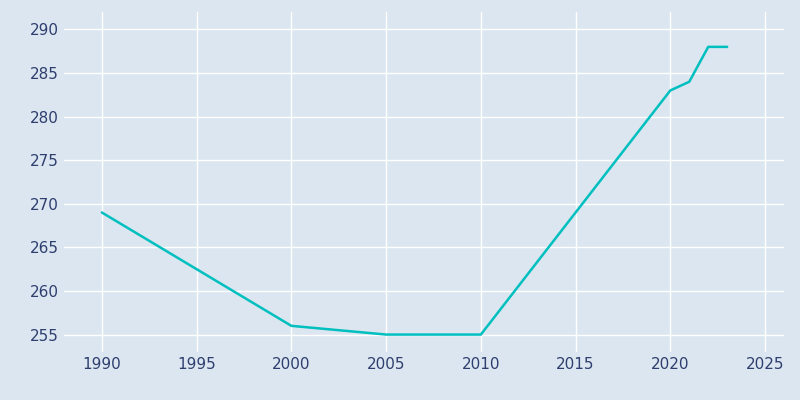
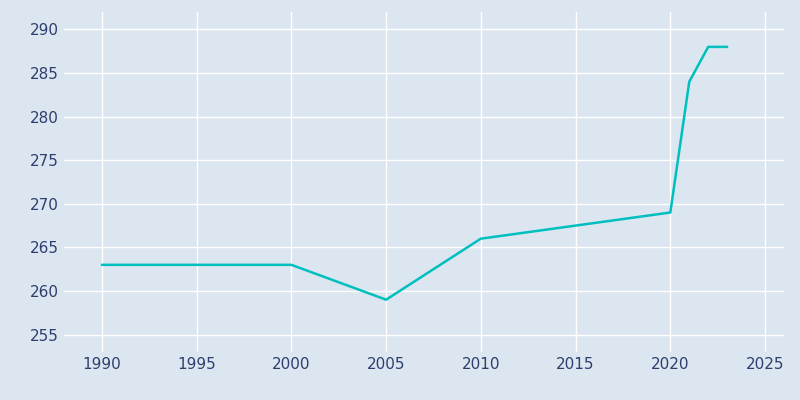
1990: 269 -> 263
2000: 256 -> 263
2005: 255 -> 259
2010: 255 -> 266
2020: 283 -> 269
